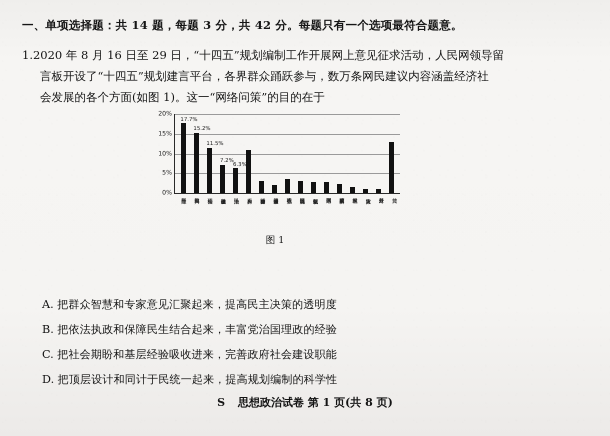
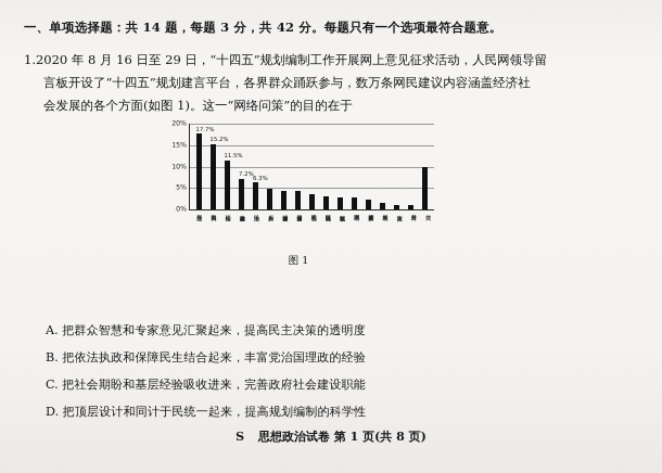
乡村振兴: 11% -> 5%
精神文明建设: 3% -> 4%
健康中国建设: 2% -> 4%
其他: 13% -> 10%
